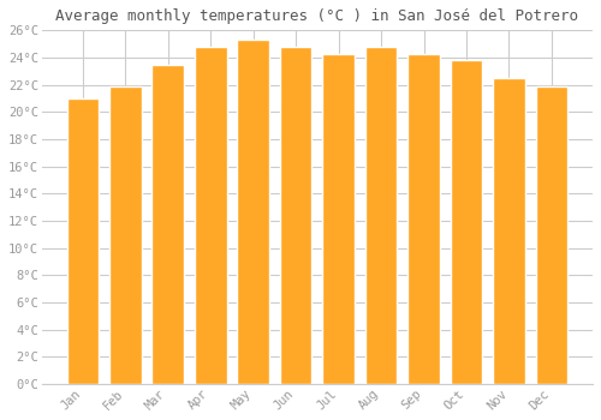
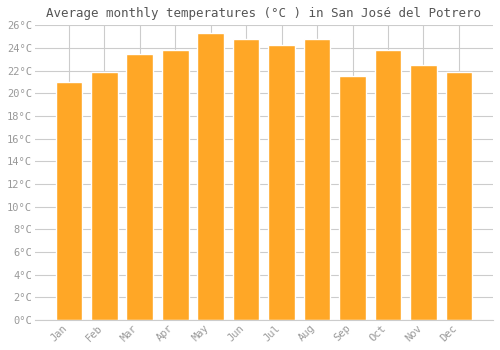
Apr: 24.8°C -> 23.8°C
Sep: 24.3°C -> 21.5°C
